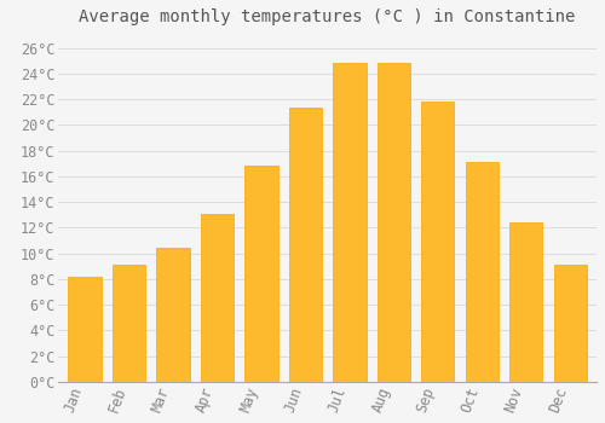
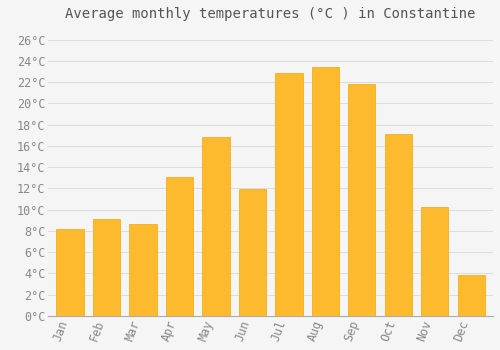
Mar: 10.4°C -> 8.6°C
Jun: 21.4°C -> 11.9°C
Jul: 24.8°C -> 22.9°C
Aug: 24.8°C -> 23.4°C
Nov: 12.4°C -> 10.2°C
Dec: 9.1°C -> 3.8°C
